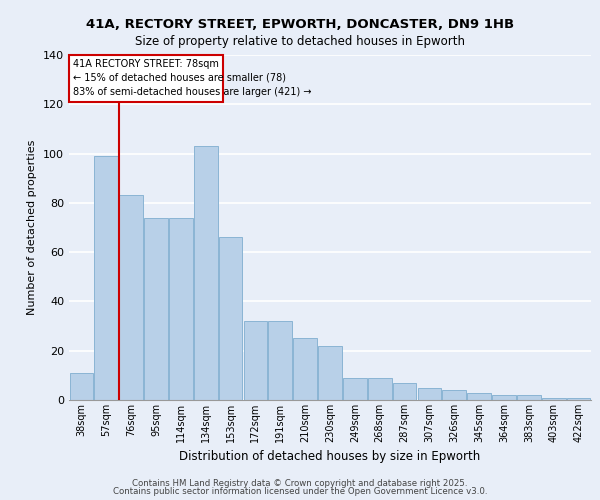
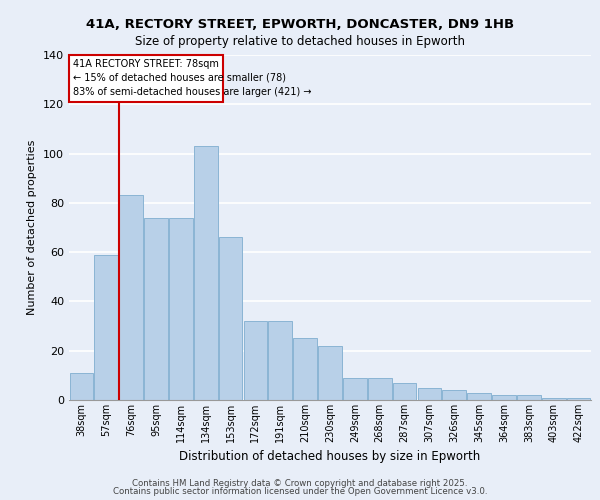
57sqm: 99 -> 59
